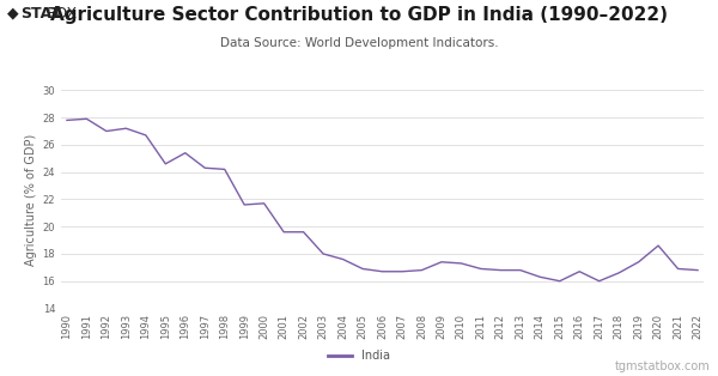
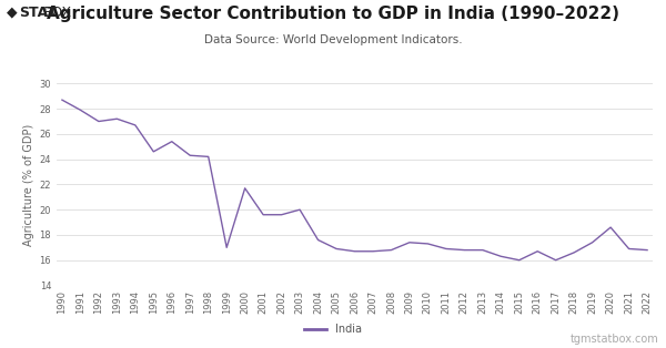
1990: 27.8 -> 28.7
1999: 21.6 -> 17.0
2003: 18.0 -> 20.0
